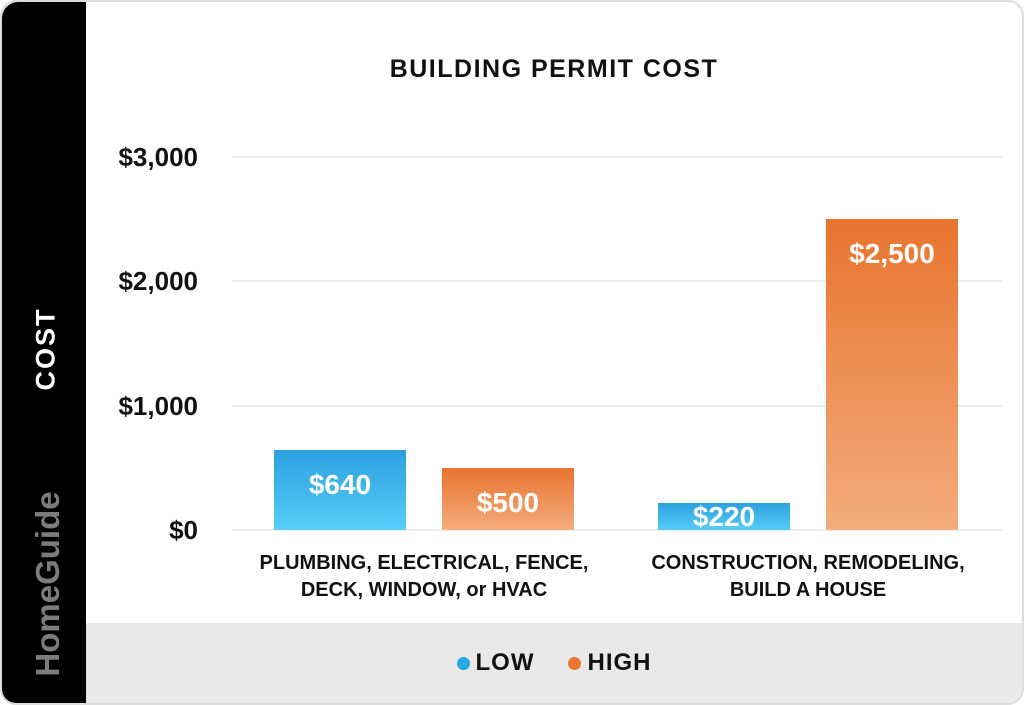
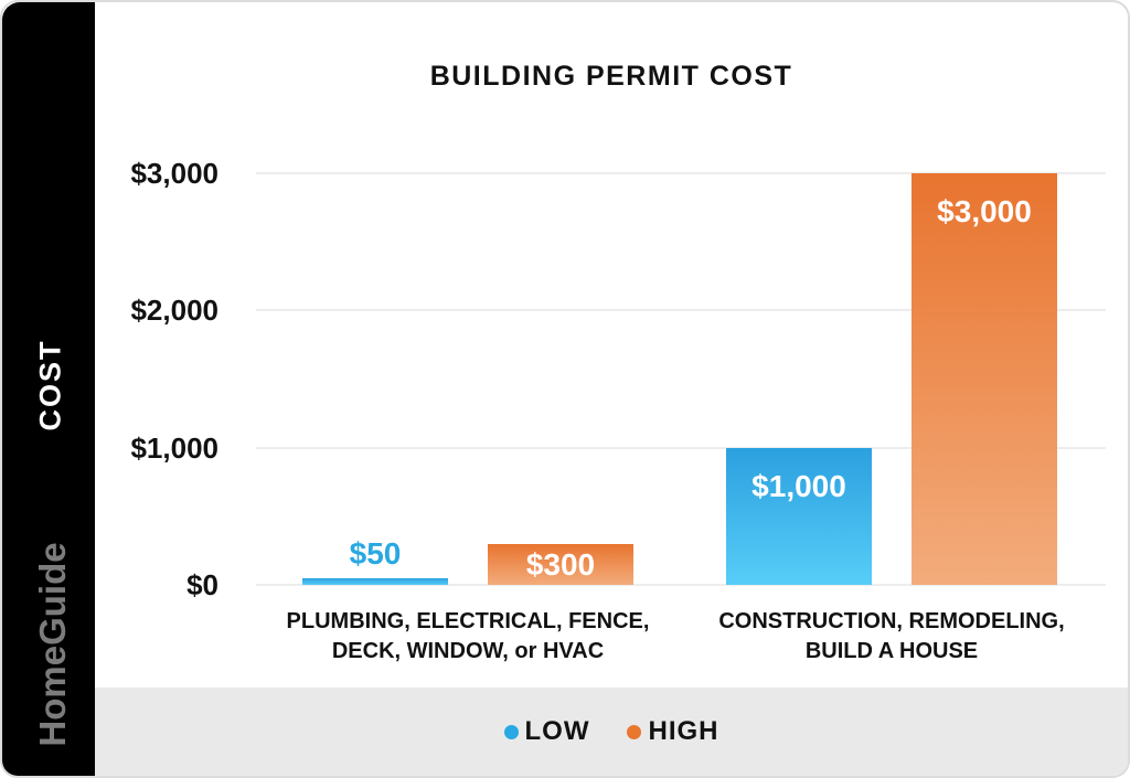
LOW/PLUMBING, ELECTRICAL, FENCE, DECK, WINDOW, or HVAC: $640 -> $50
HIGH/PLUMBING, ELECTRICAL, FENCE, DECK, WINDOW, or HVAC: $500 -> $300
LOW/CONSTRUCTION, REMODELING, BUILD A HOUSE: $220 -> $1,000
HIGH/CONSTRUCTION, REMODELING, BUILD A HOUSE: $2,500 -> $3,000
